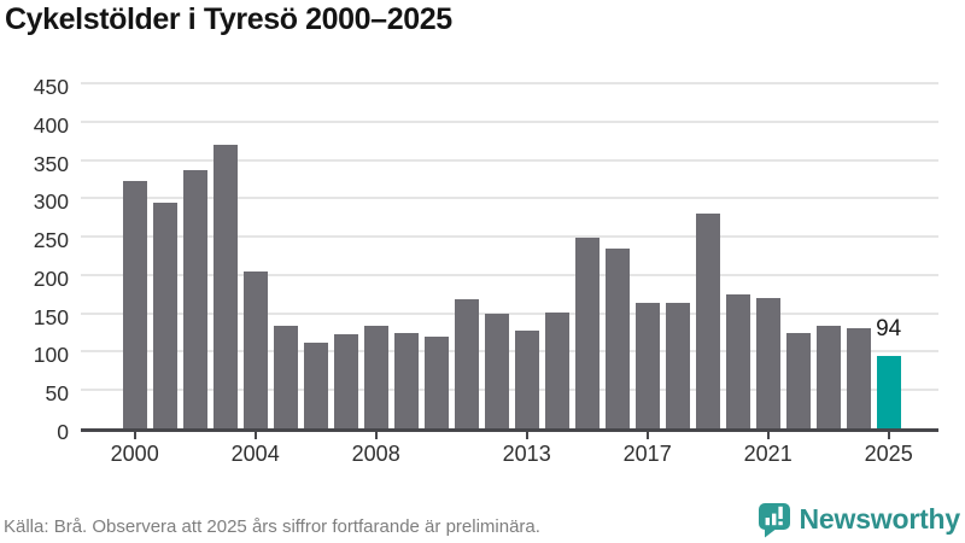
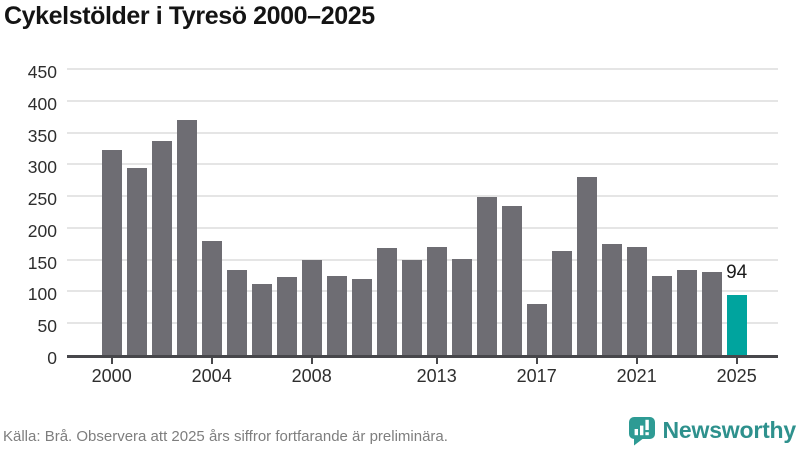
2004: 200 -> 180
2008: 130 -> 150
2013: 130 -> 170
2017: 160 -> 80
